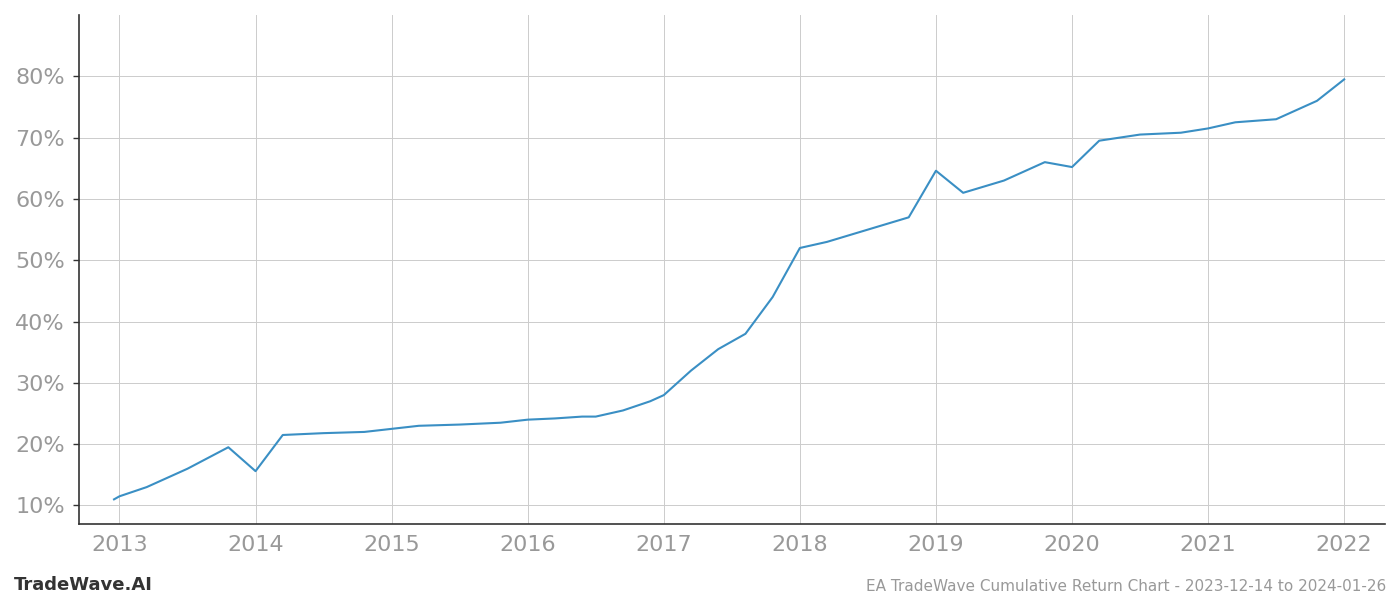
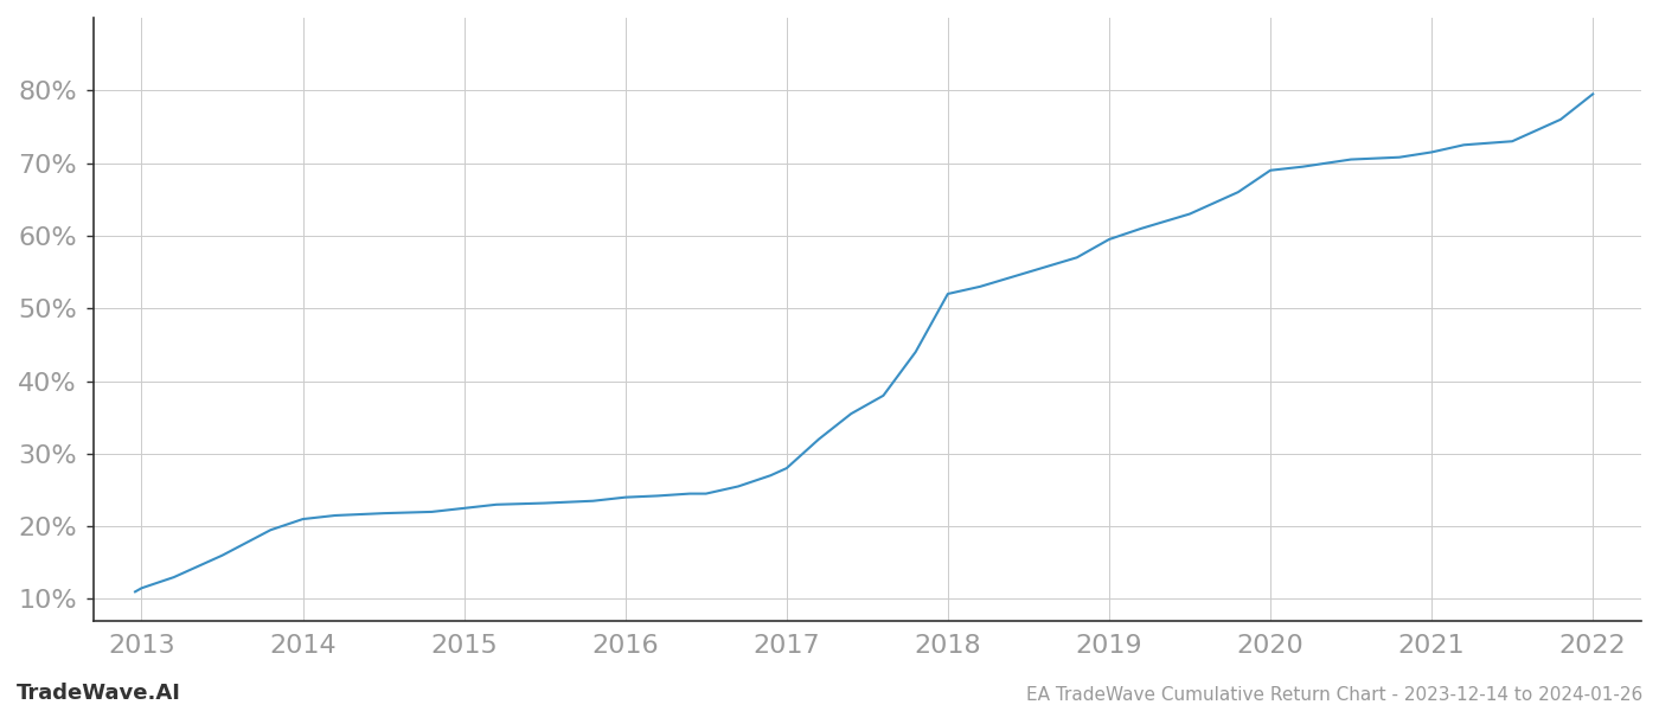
2014: 15.6% -> 21.0%
2019: 64.6% -> 59.5%
2020: 65.2% -> 69.0%
